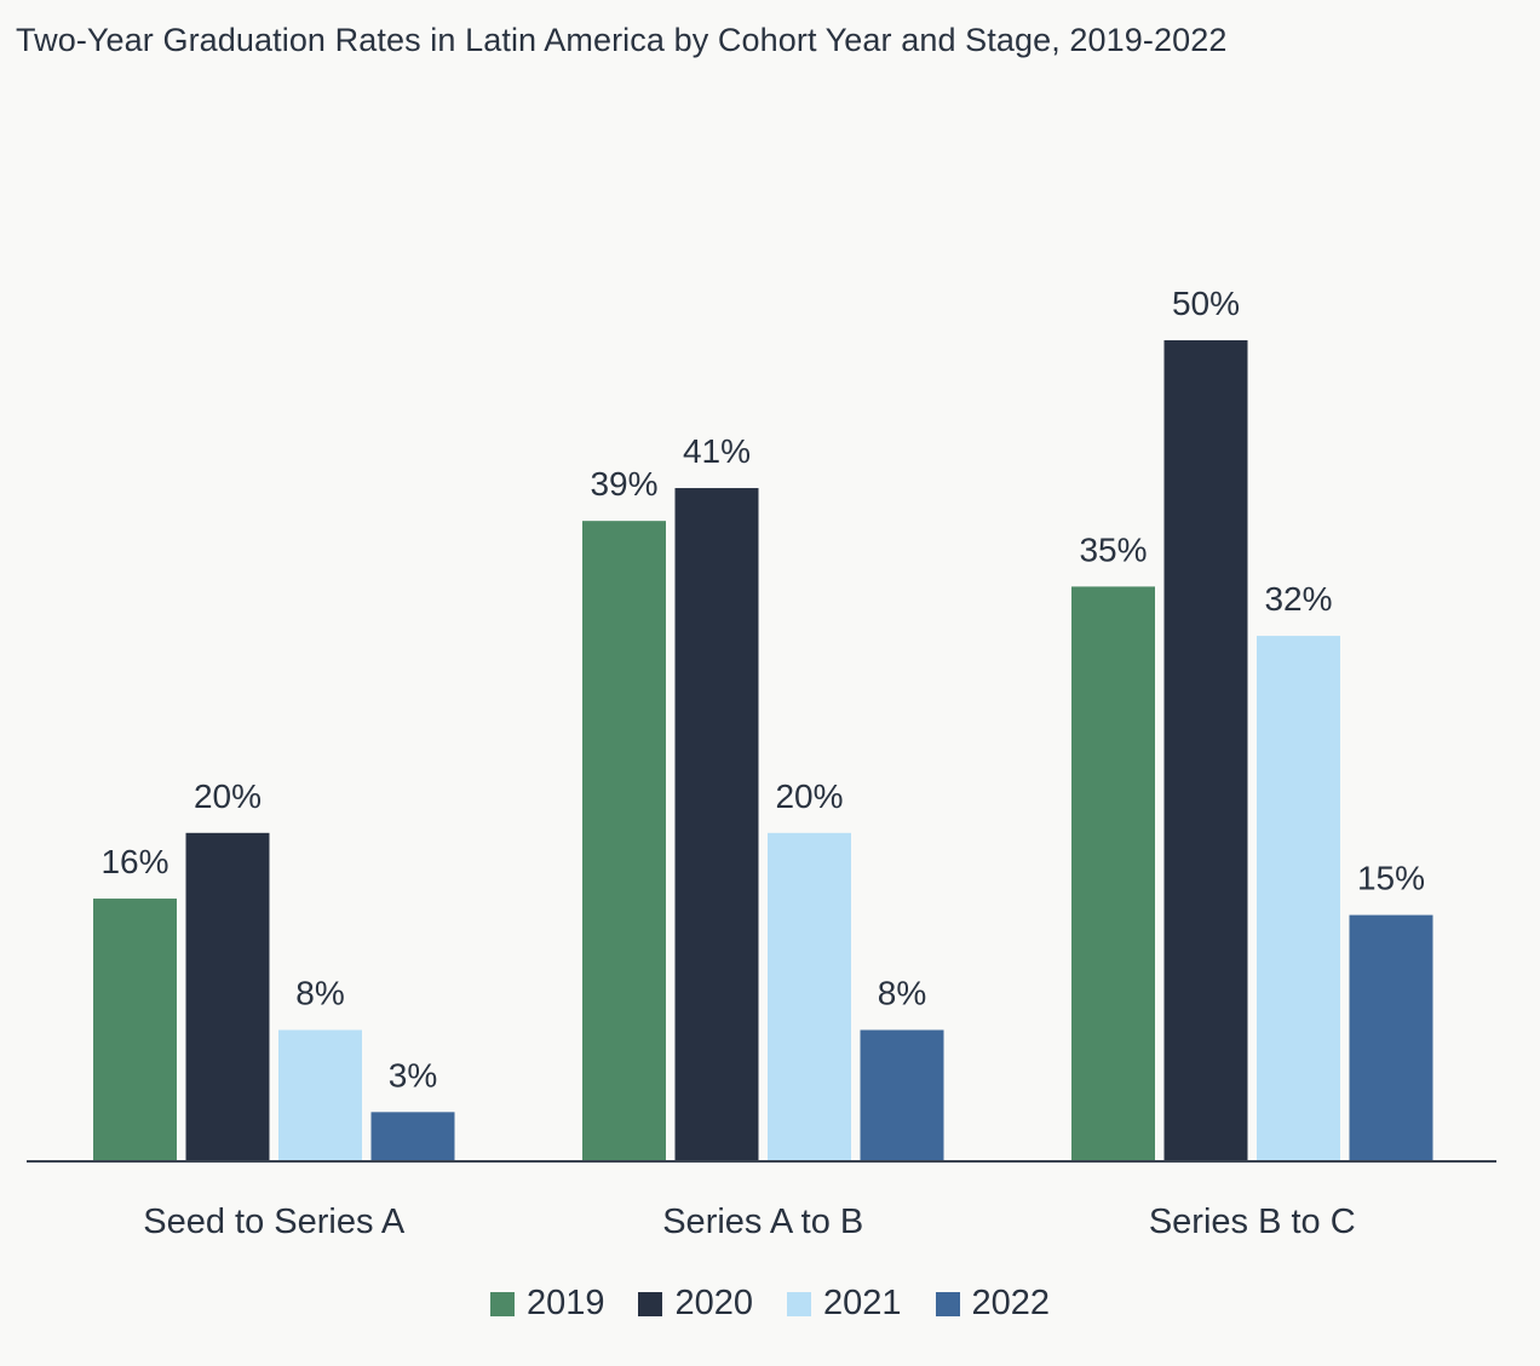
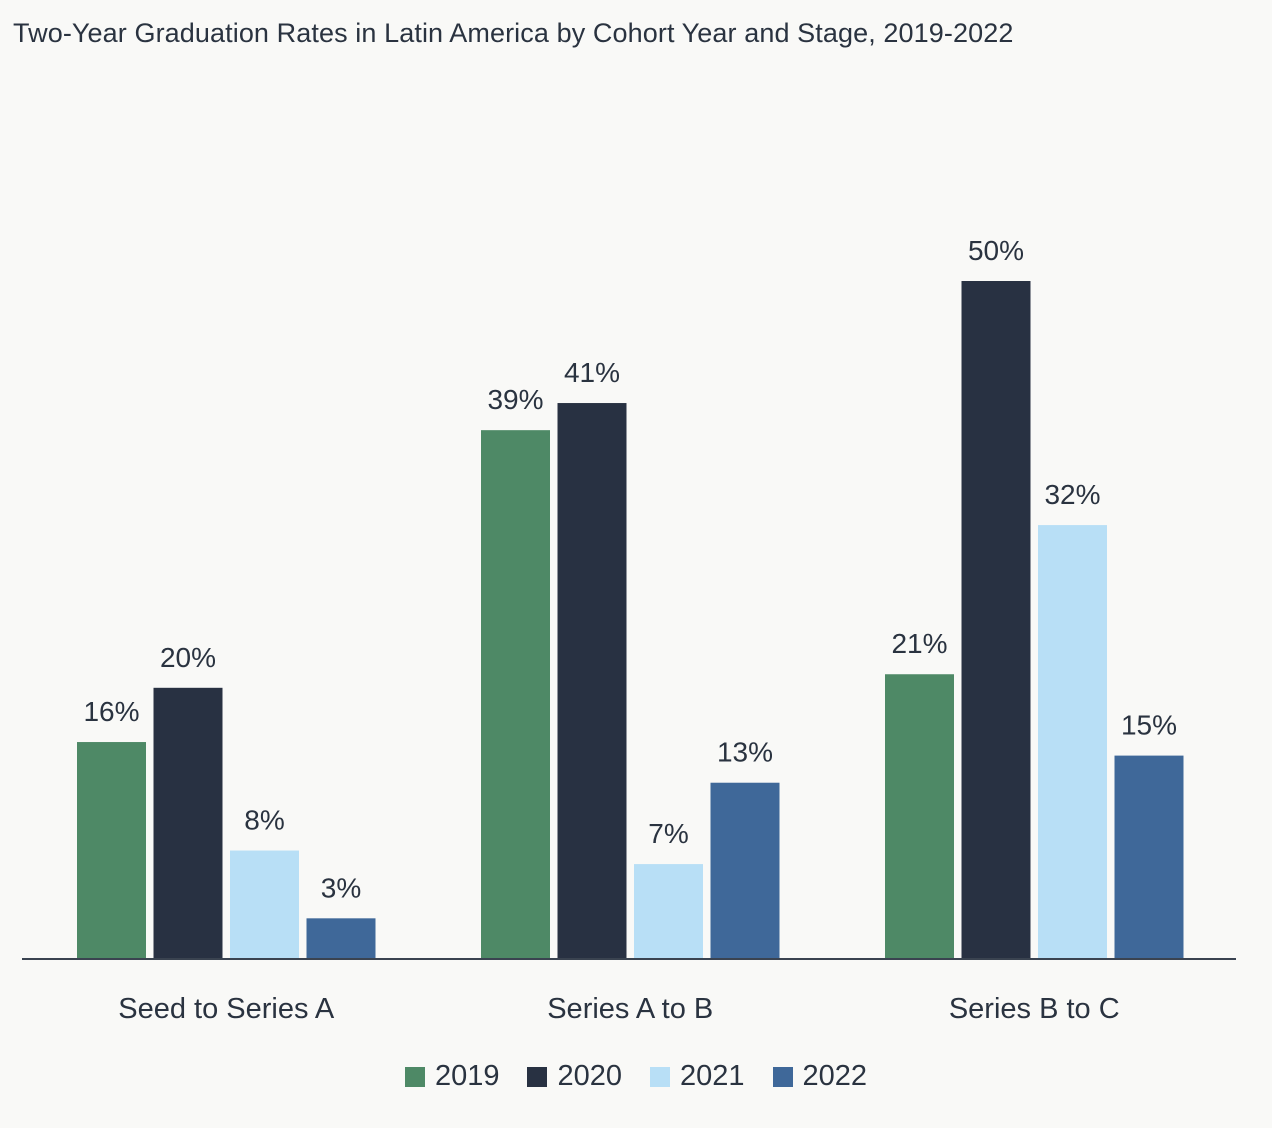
2021/Series A to B: 20% -> 7%
2022/Series A to B: 8% -> 13%
2019/Series B to C: 35% -> 21%
